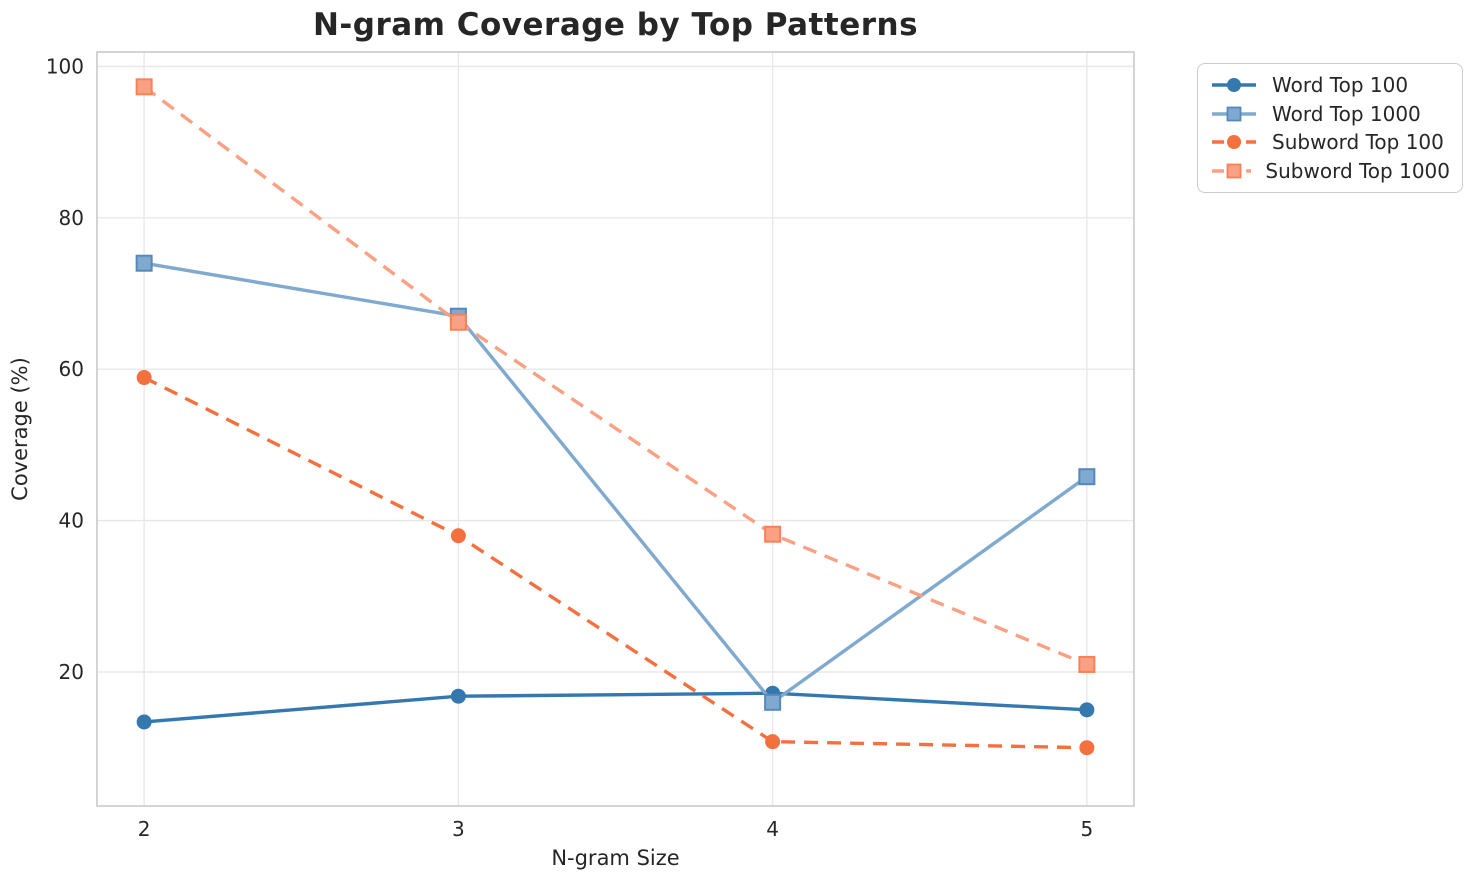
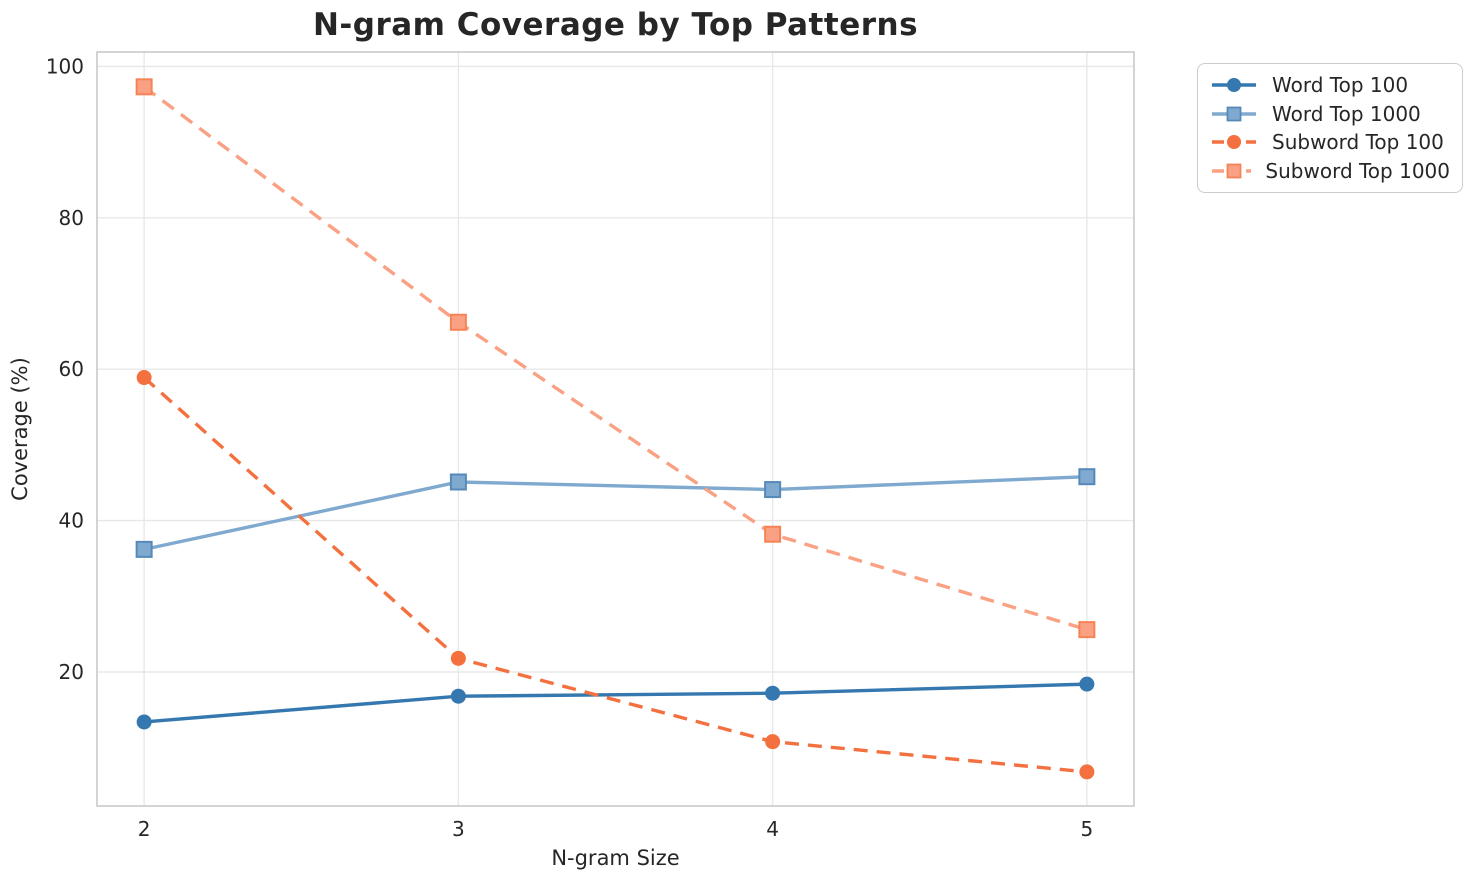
Word Top 1000/2: 74 -> 36
Word Top 1000/3: 67 -> 45
Subword Top 100/3: 38 -> 22
Word Top 1000/4: 16 -> 44
Word Top 100/5: 15 -> 18
Subword Top 100/5: 10 -> 7
Subword Top 1000/5: 21 -> 26
